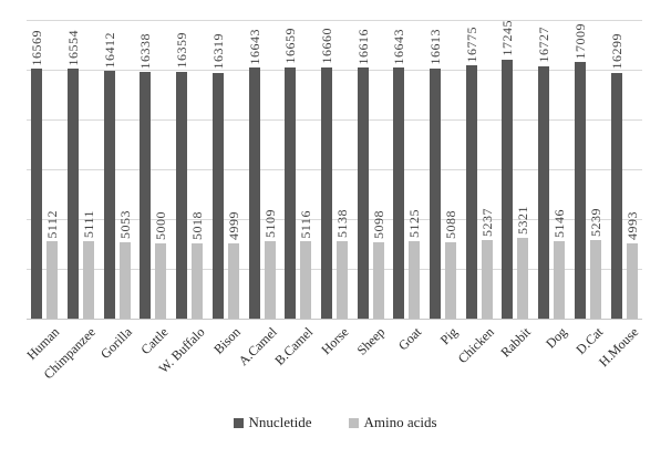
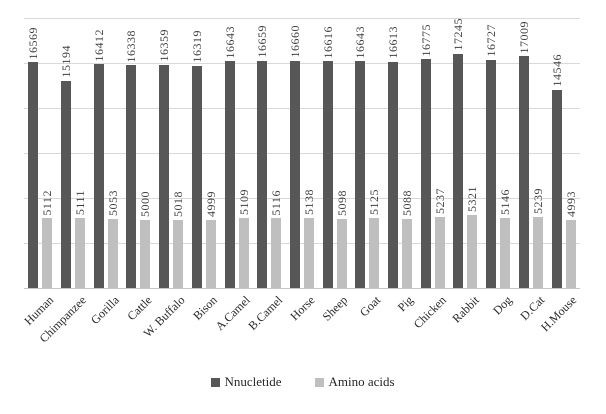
Nnucletide/Chimpanzee: 16554 -> 15194
Nnucletide/H.Mouse: 16299 -> 14546
